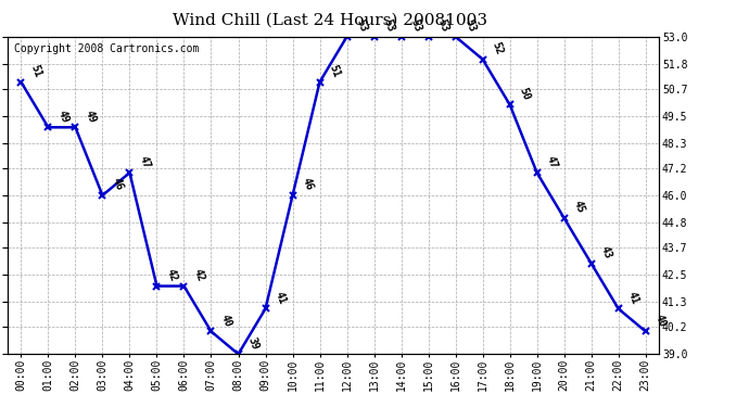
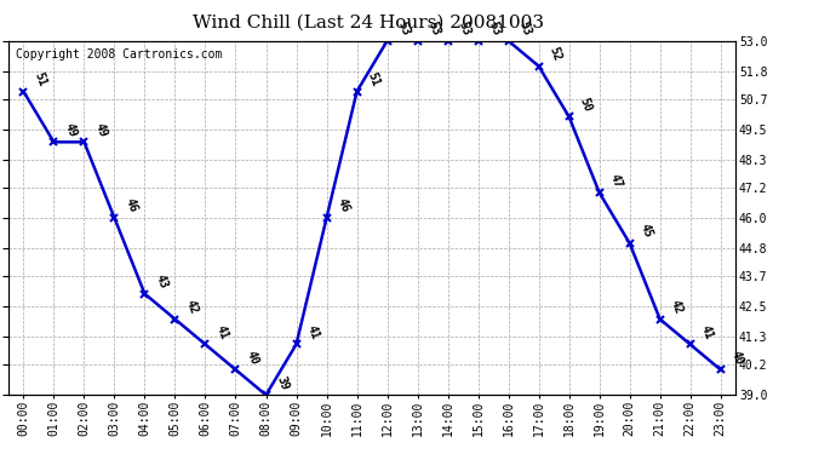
04:00: 47 -> 43
06:00: 42 -> 41
21:00: 43 -> 42
